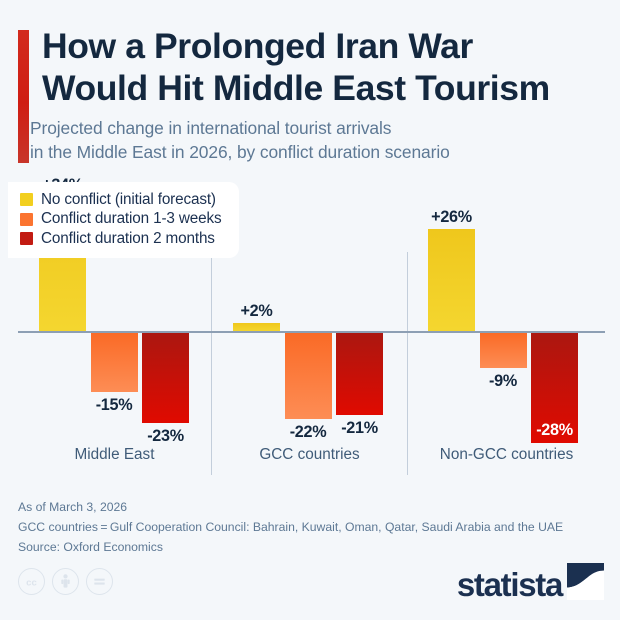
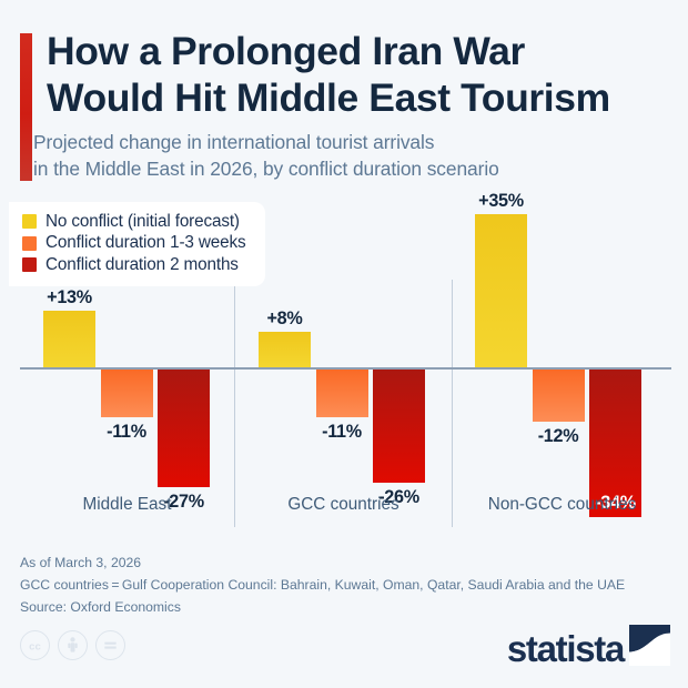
No conflict (initial forecast)/Middle East: +34% -> +13%
Conflict duration 1-3 weeks/Middle East: -15% -> -11%
Conflict duration 2 months/Middle East: -23% -> -27%
No conflict (initial forecast)/GCC countries: +2% -> +8%
Conflict duration 1-3 weeks/GCC countries: -22% -> -11%
Conflict duration 2 months/GCC countries: -21% -> -26%
No conflict (initial forecast)/Non-GCC countries: +26% -> +35%
Conflict duration 1-3 weeks/Non-GCC countries: -9% -> -12%
Conflict duration 2 months/Non-GCC countries: -28% -> -34%
